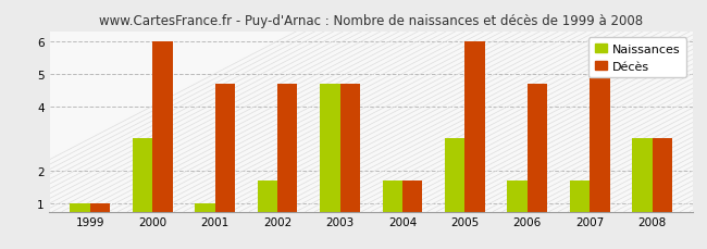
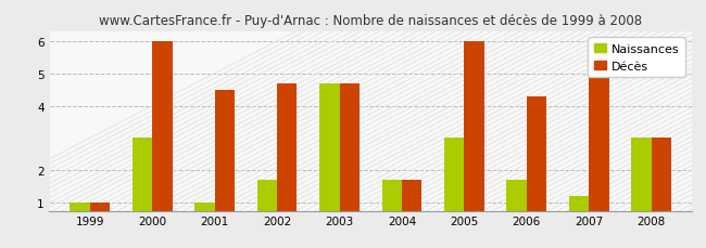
Décès/2001: 4.7 -> 4.5
Décès/2006: 4.7 -> 4.3
Naissances/2007: 1.7 -> 1.2
